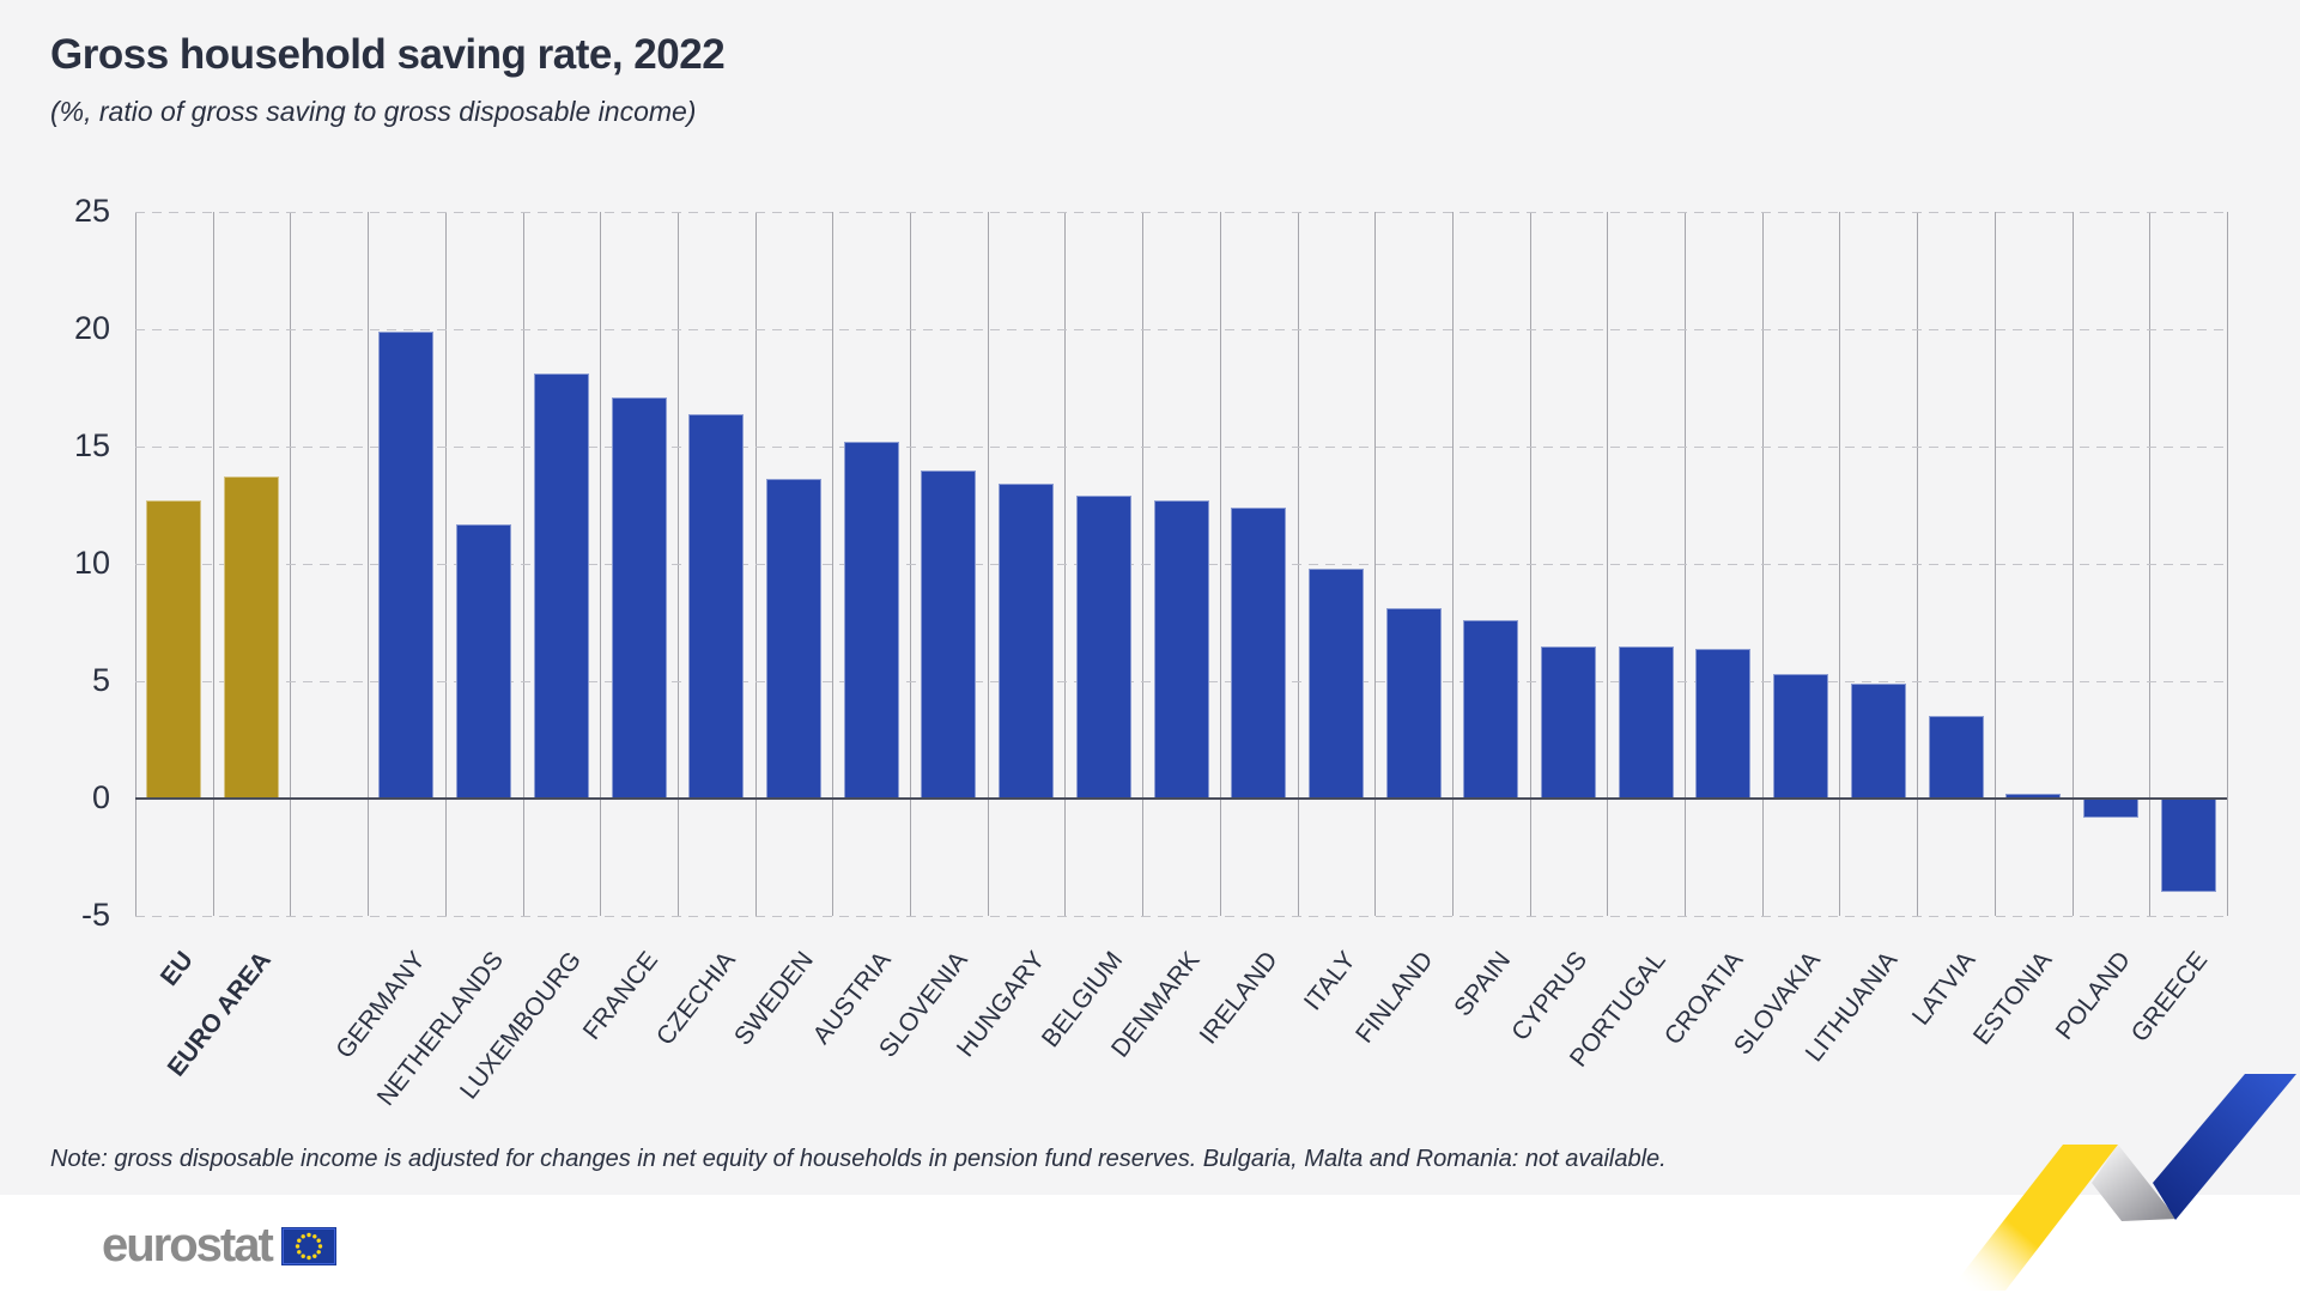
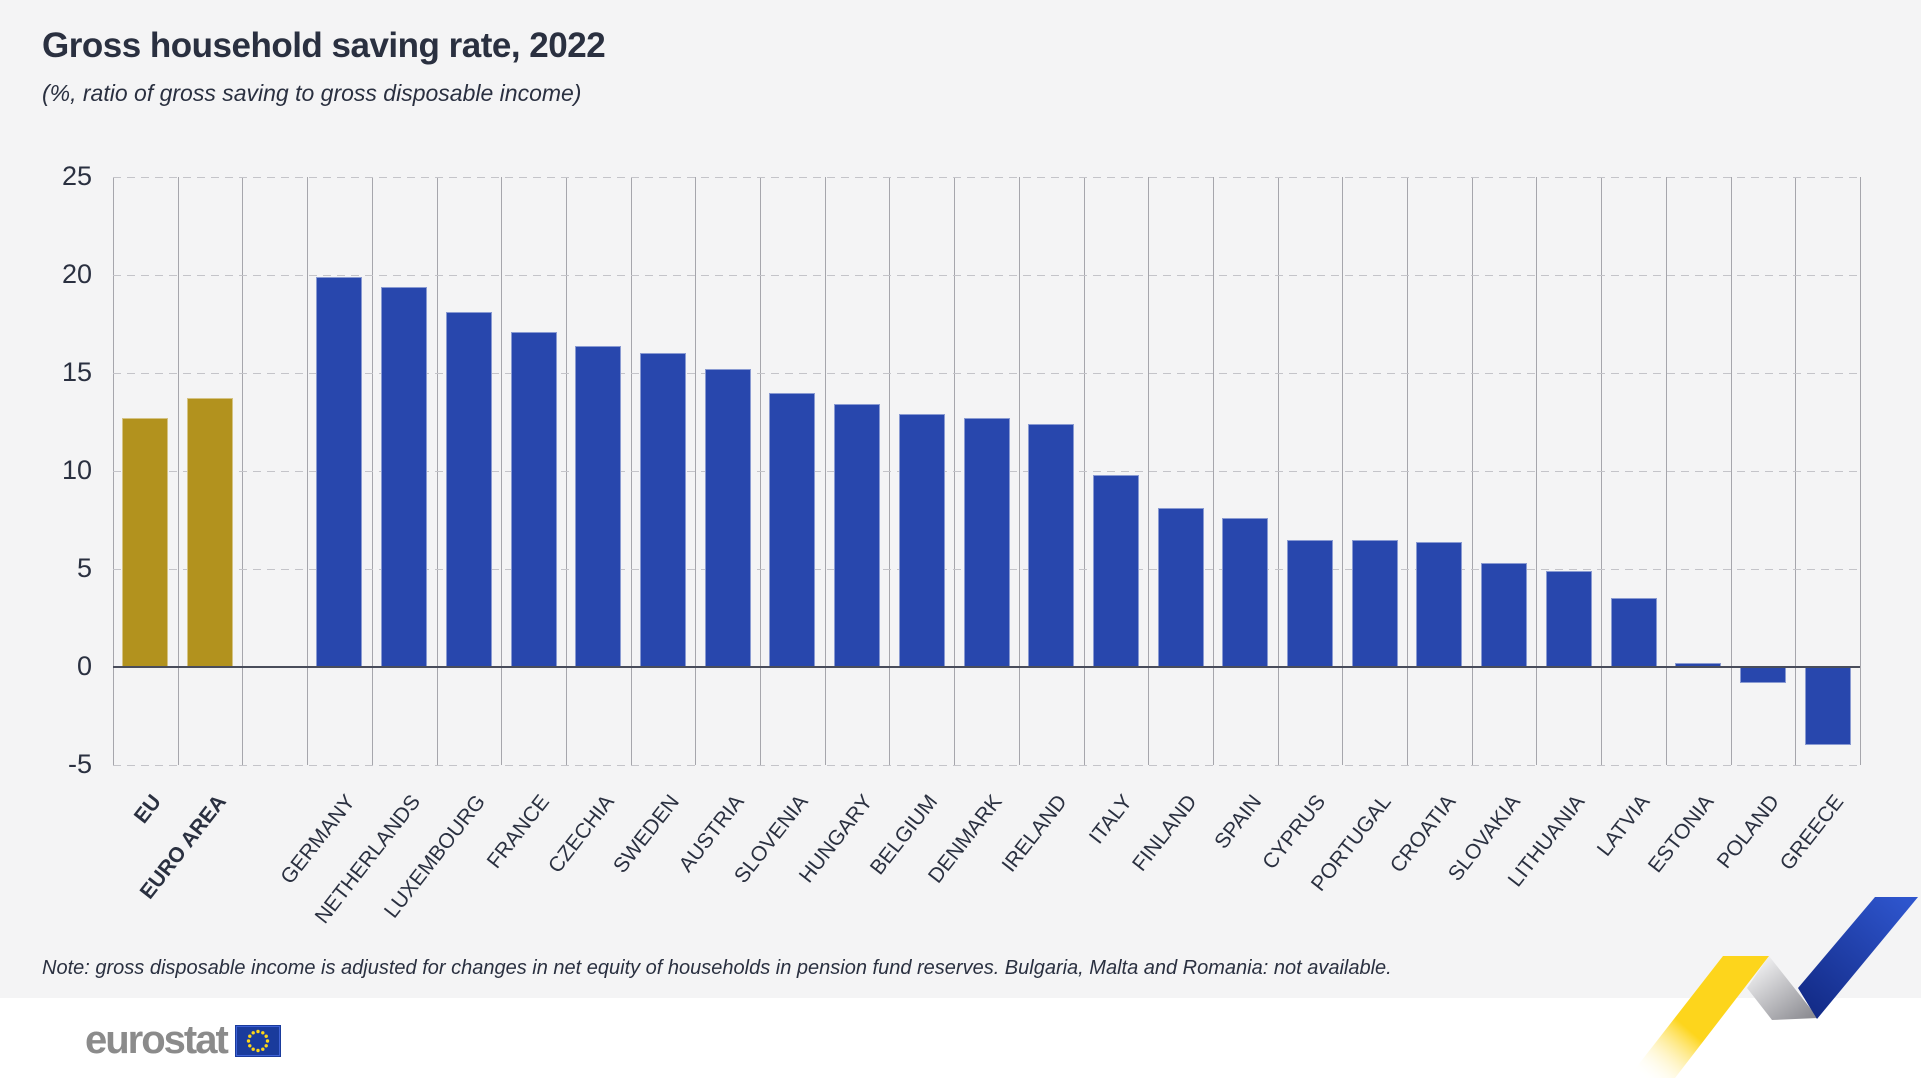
NETHERLANDS: 11.7 -> 19.4
SWEDEN: 13.6 -> 16.0
